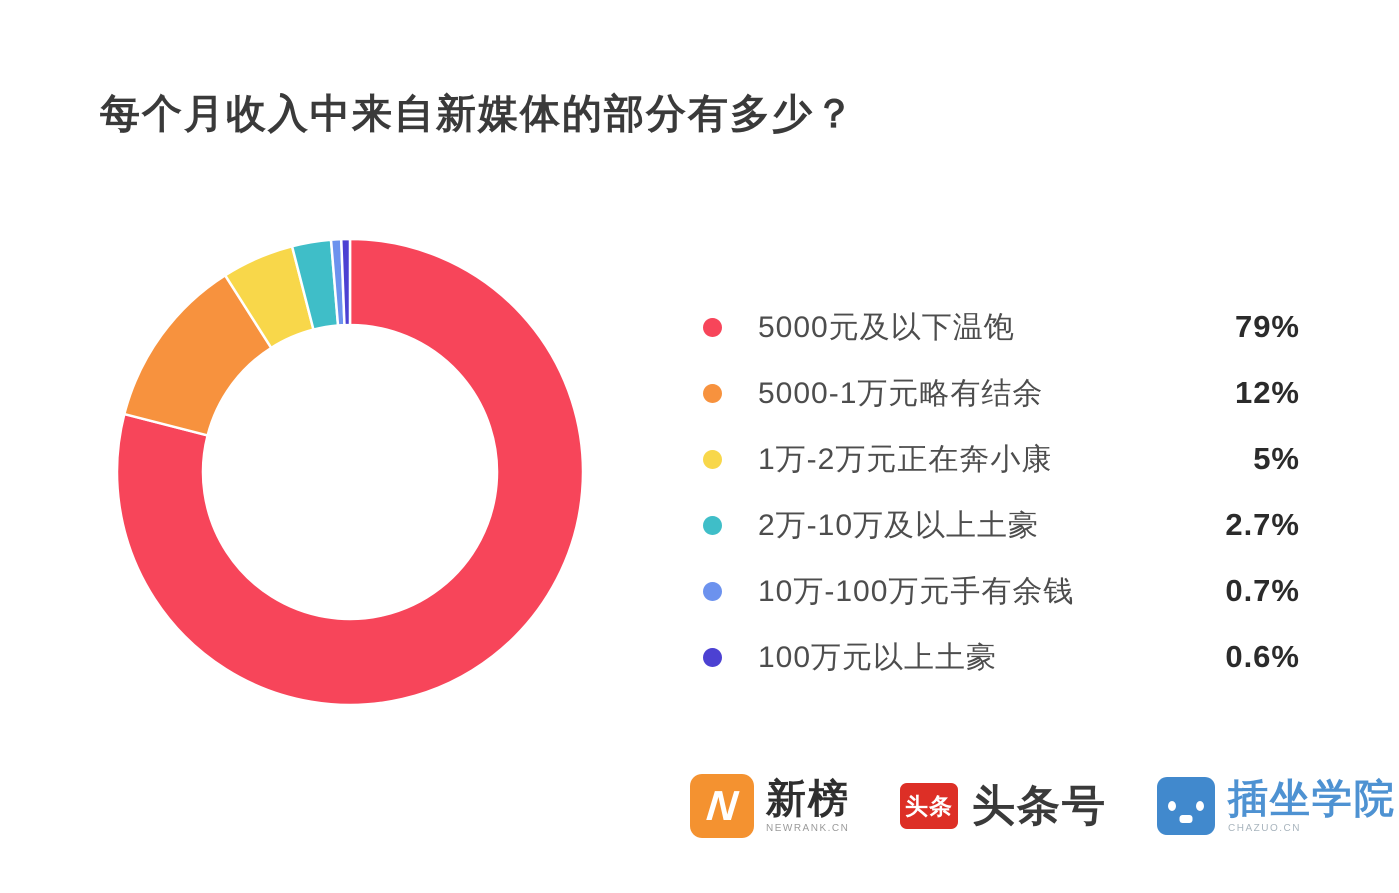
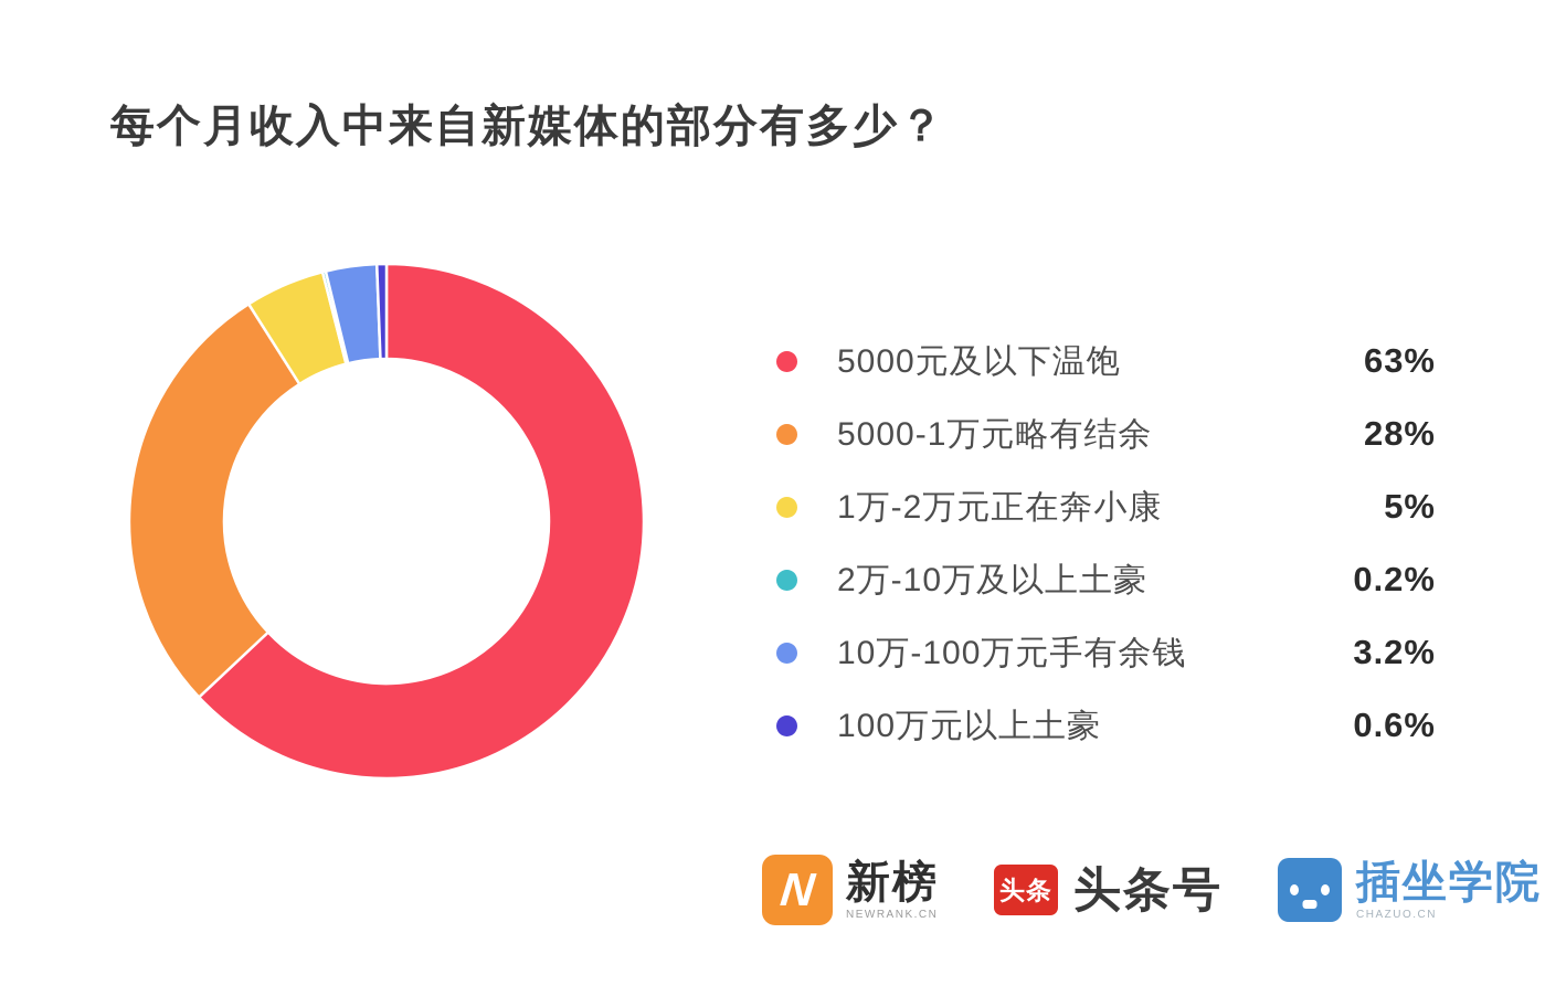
5000元及以下温饱: 79% -> 63%
5000-1万元略有结余: 12% -> 28%
2万-10万及以上土豪: 2.7% -> 0.2%
10万-100万元手有余钱: 0.7% -> 3.2%
